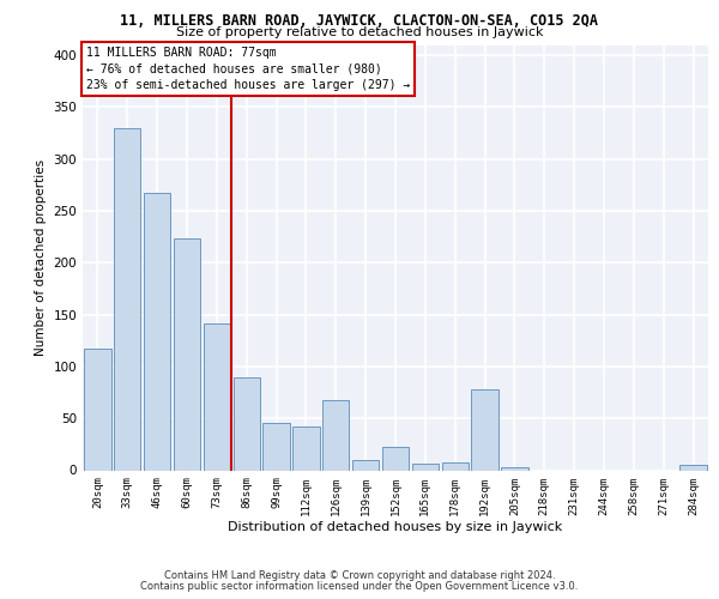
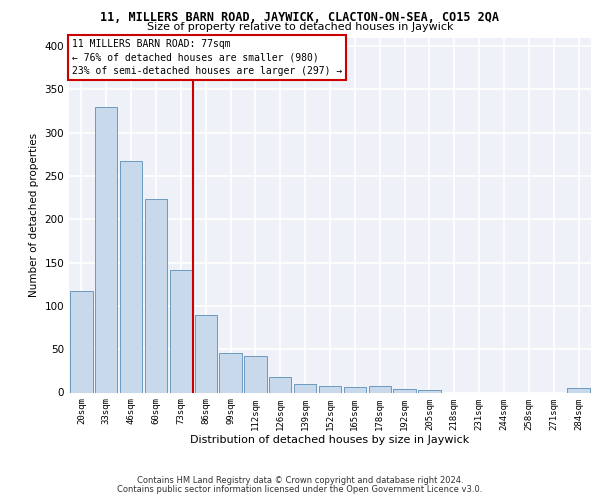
126sqm: 68 -> 18
152sqm: 22 -> 7
192sqm: 78 -> 4
